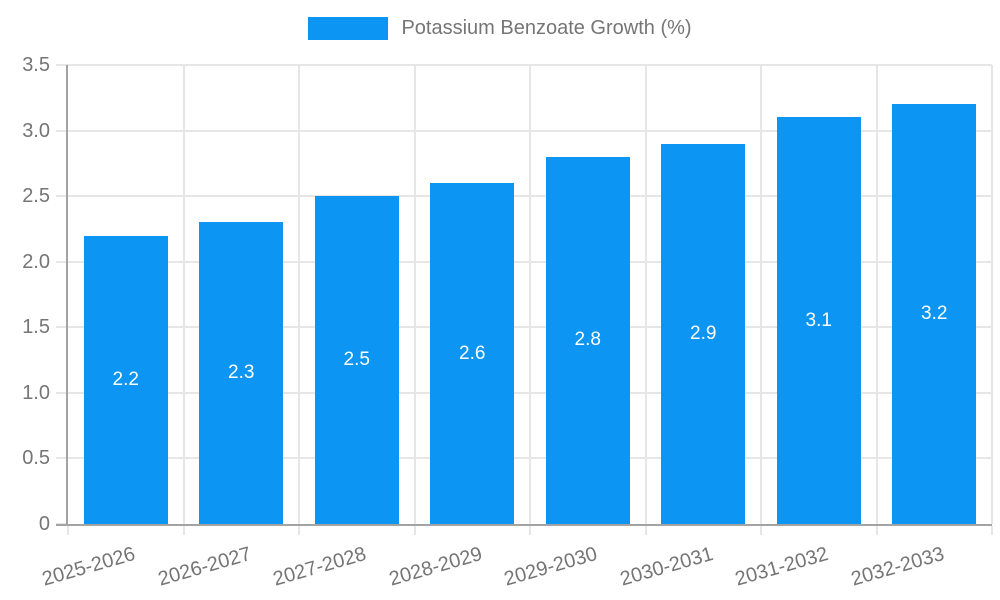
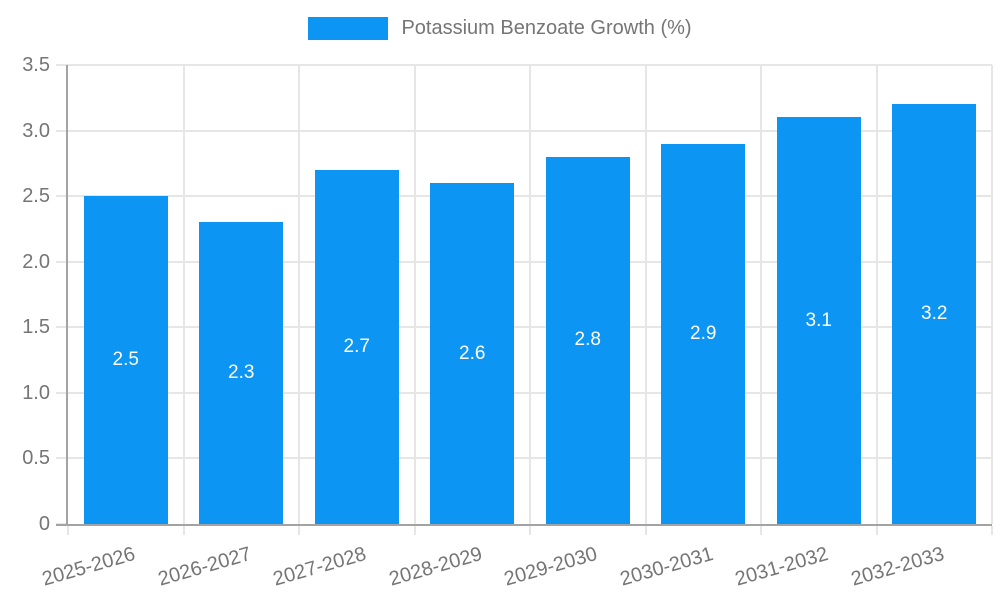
2025-2026: 2.2 -> 2.5
2027-2028: 2.5 -> 2.7
